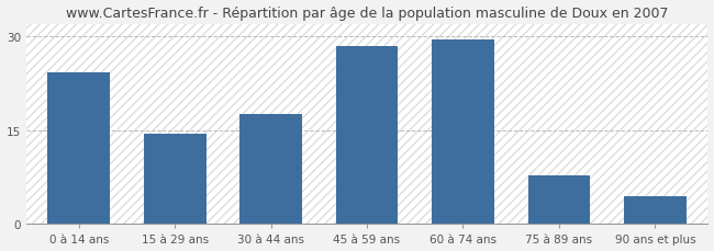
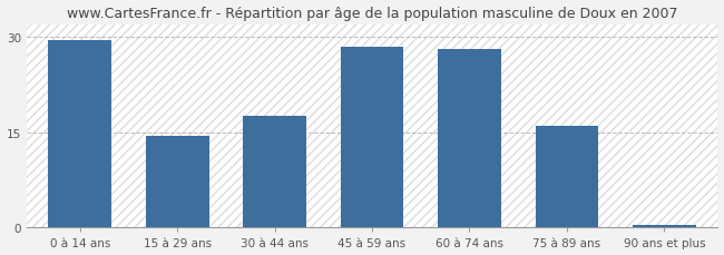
0 à 14 ans: 24.2 -> 29.5
60 à 74 ans: 29.4 -> 28.0
75 à 89 ans: 7.8 -> 16.0
90 ans et plus: 4.4 -> 0.5
